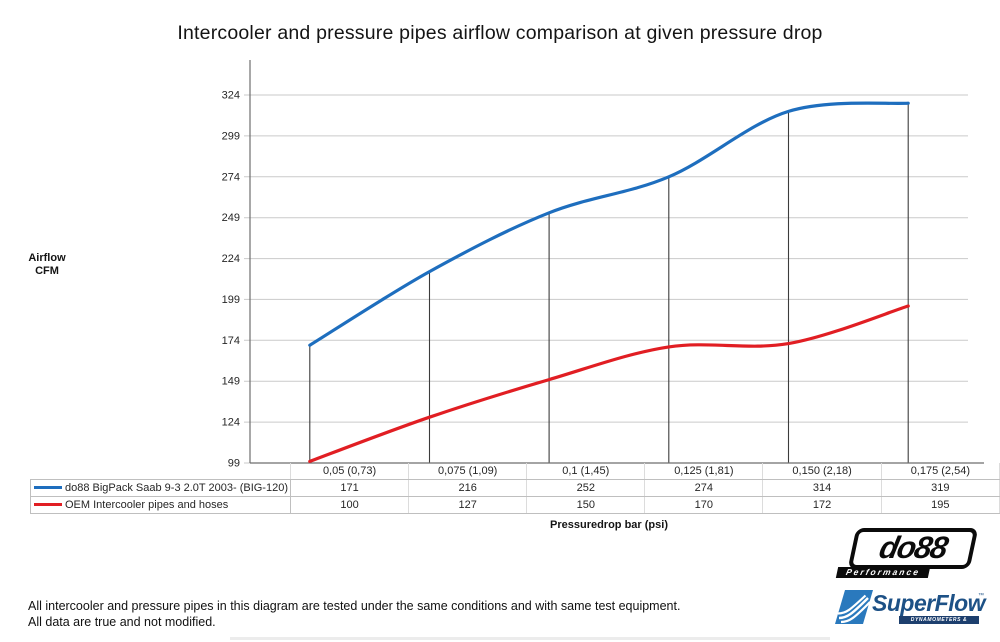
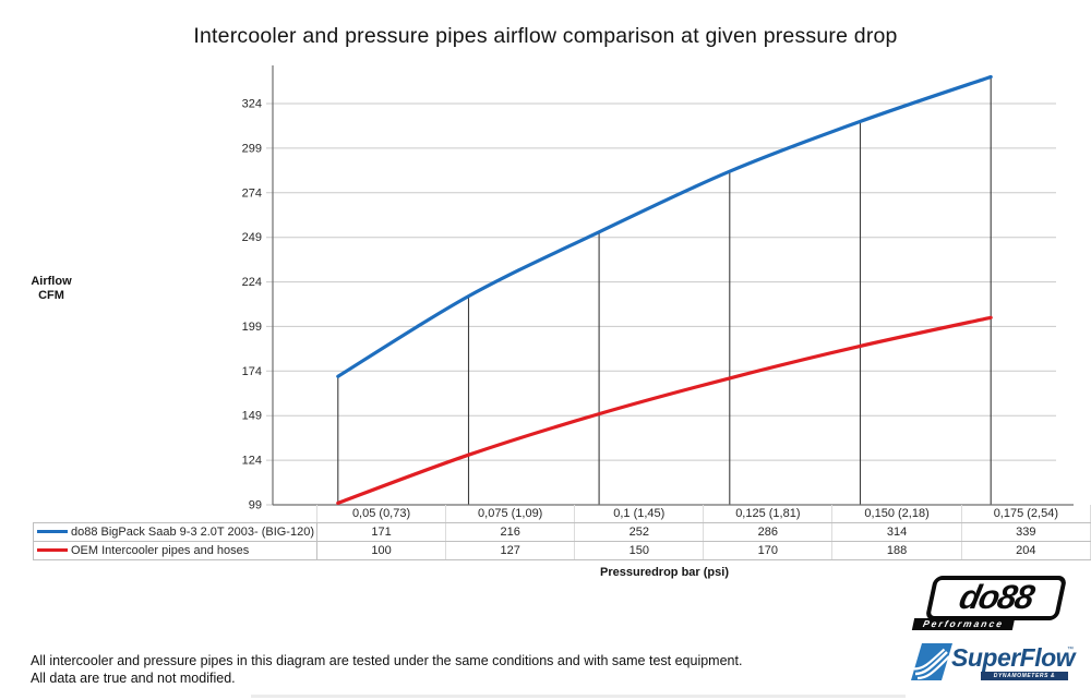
do88 BigPack Saab 9-3 2.0T 2003- (BIG-120)/0,125 (1,81): 274 -> 286
OEM Intercooler pipes and hoses/0,150 (2,18): 172 -> 188
do88 BigPack Saab 9-3 2.0T 2003- (BIG-120)/0,175 (2,54): 319 -> 339
OEM Intercooler pipes and hoses/0,175 (2,54): 195 -> 204
